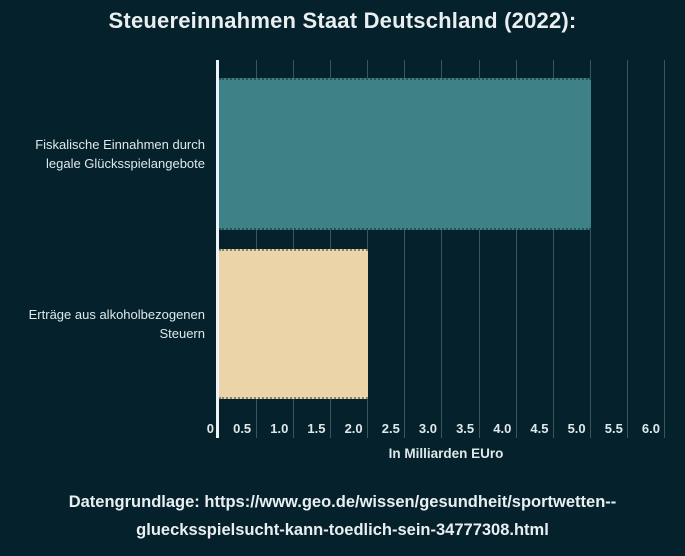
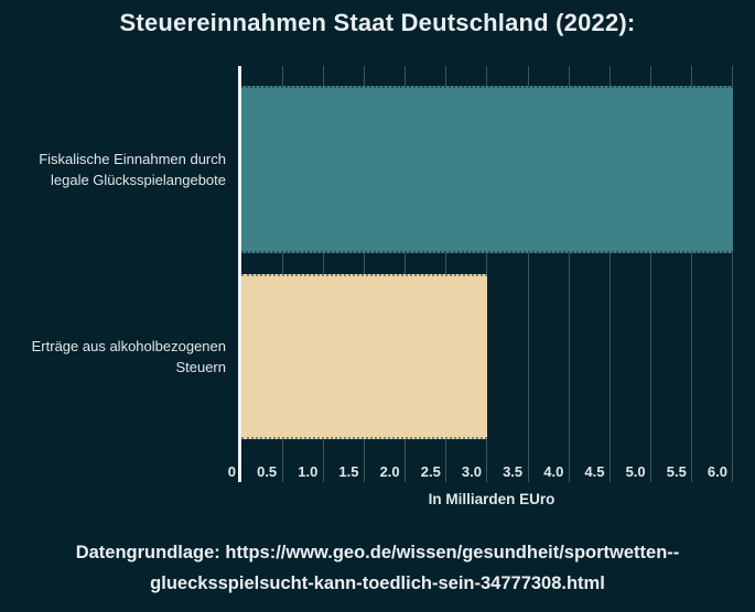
Fiskalische Einnahmen durch legale Glücksspielangebote: 5 -> 6
Erträge aus alkoholbezogenen Steuern: 2 -> 3
